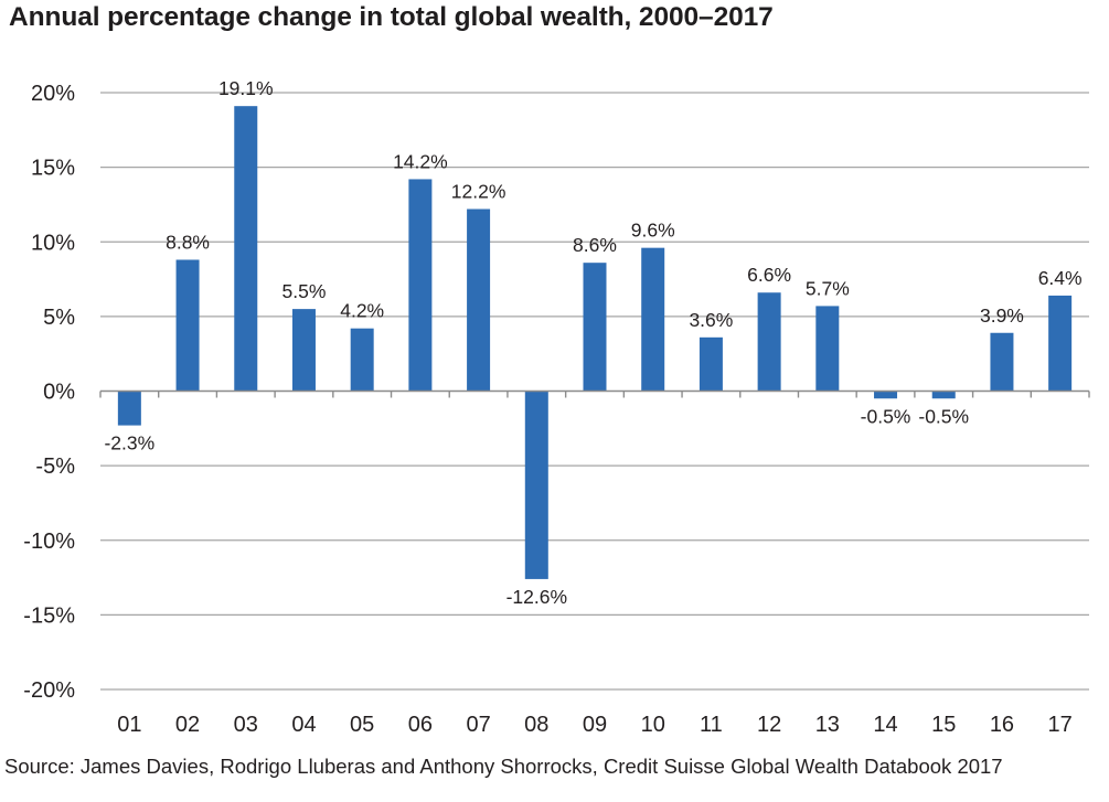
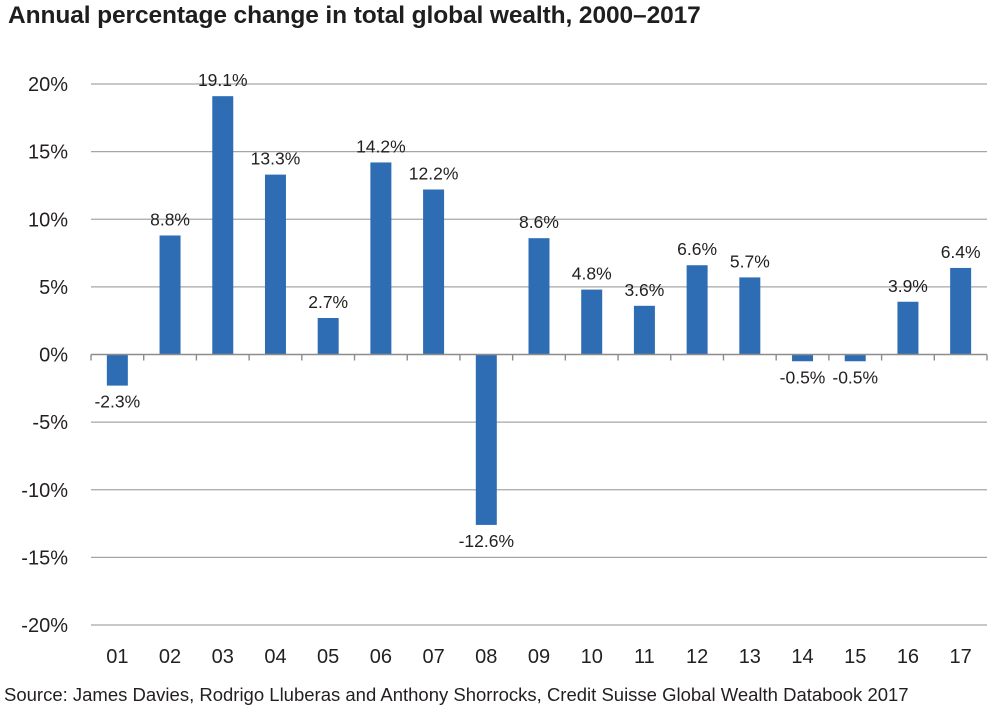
04: 5.5% -> 13.3%
05: 4.2% -> 2.7%
10: 9.6% -> 4.8%
